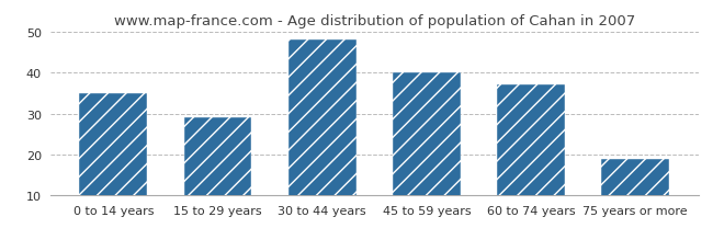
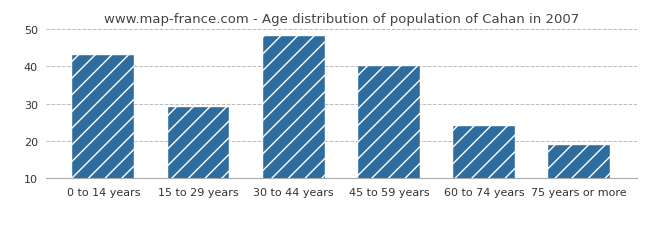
0 to 14 years: 35 -> 43
60 to 74 years: 37 -> 24
